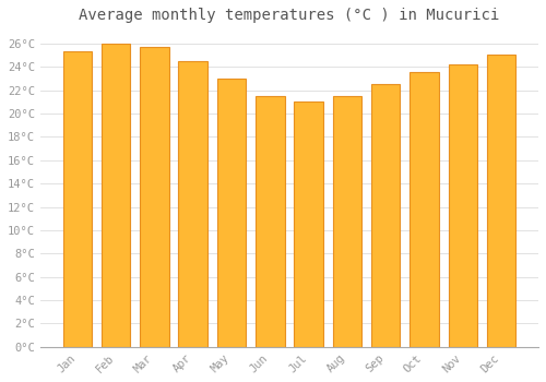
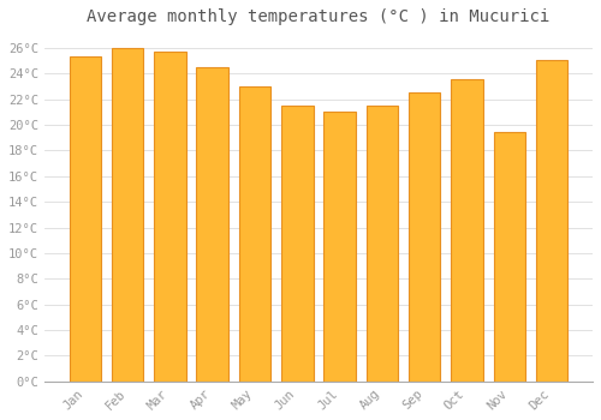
Nov: 24.2°C -> 19.4°C
